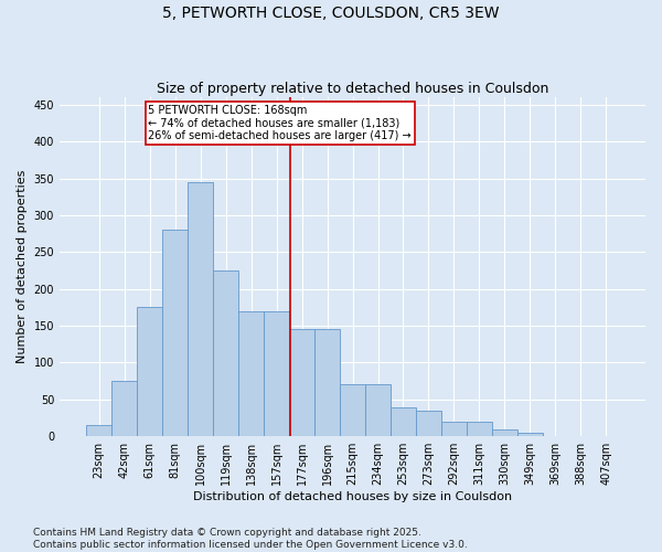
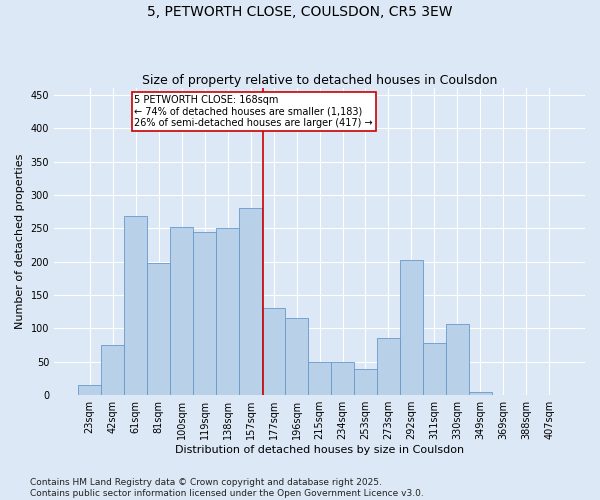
61sqm: 175 -> 268
81sqm: 280 -> 198
100sqm: 345 -> 252
119sqm: 225 -> 244
138sqm: 170 -> 250
157sqm: 170 -> 280
177sqm: 145 -> 130
196sqm: 145 -> 116
215sqm: 70 -> 50
234sqm: 70 -> 50
273sqm: 35 -> 86
292sqm: 20 -> 202
311sqm: 20 -> 78
330sqm: 10 -> 106
